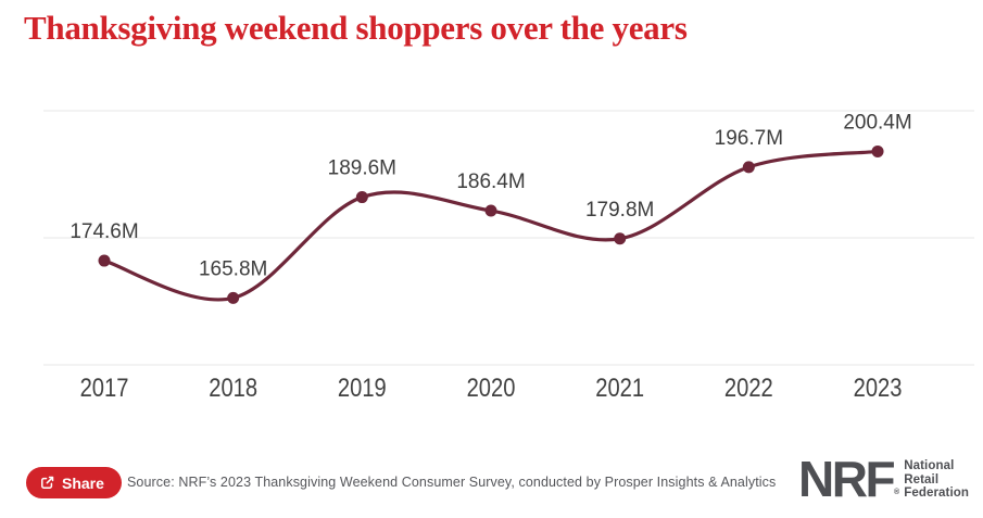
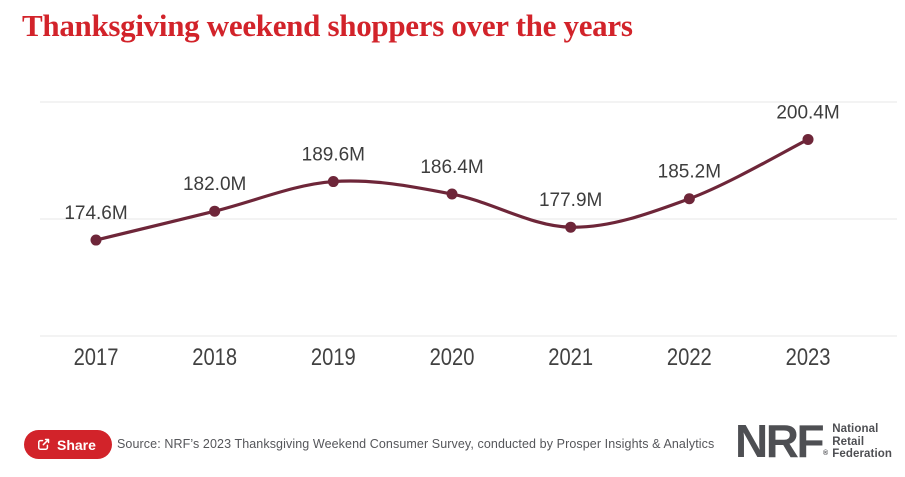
2018: 165.8M -> 182.0M
2021: 179.8M -> 177.9M
2022: 196.7M -> 185.2M
